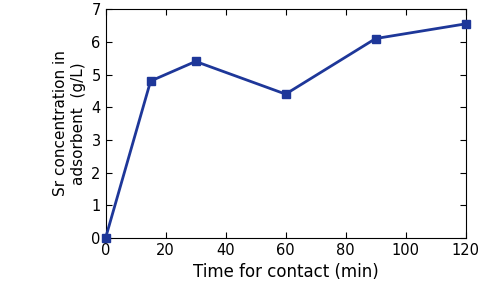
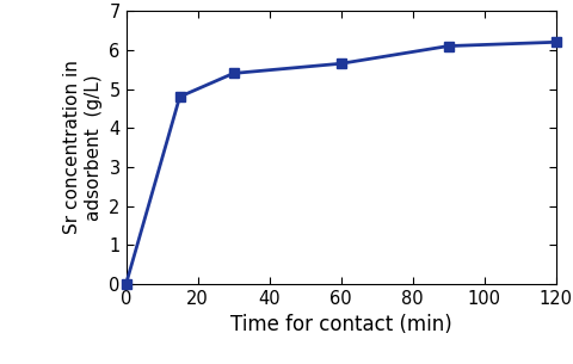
60: 4.40 -> 5.65
120: 6.55 -> 6.20
